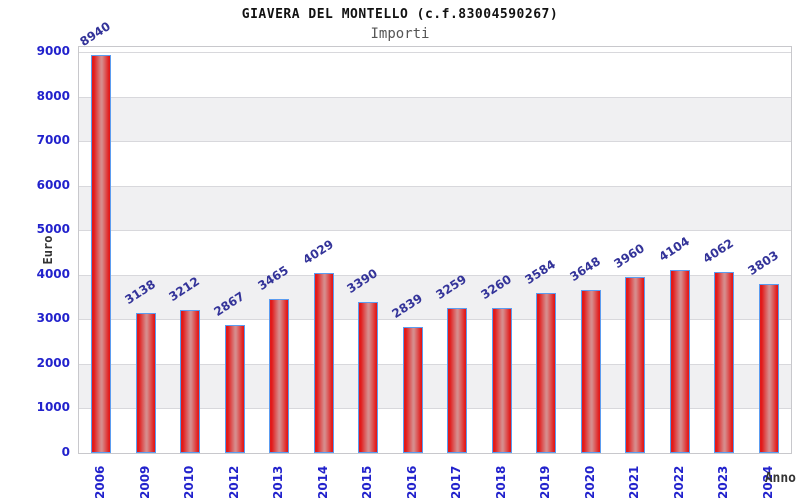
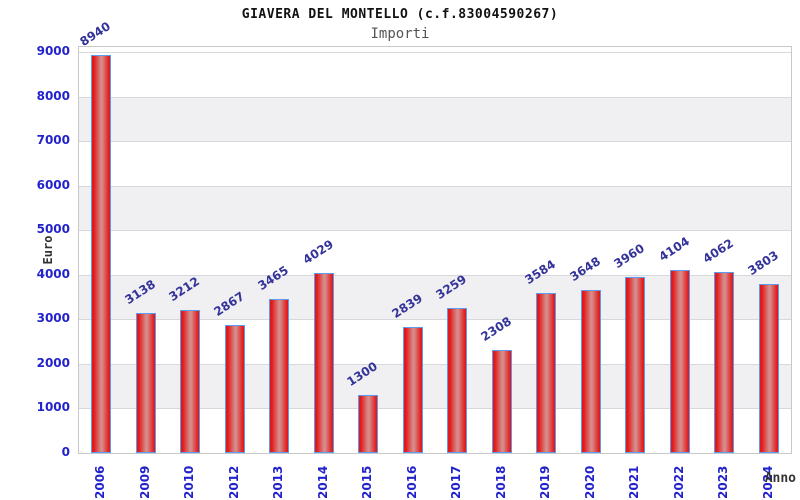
2015: 3390 -> 1300
2018: 3260 -> 2308
